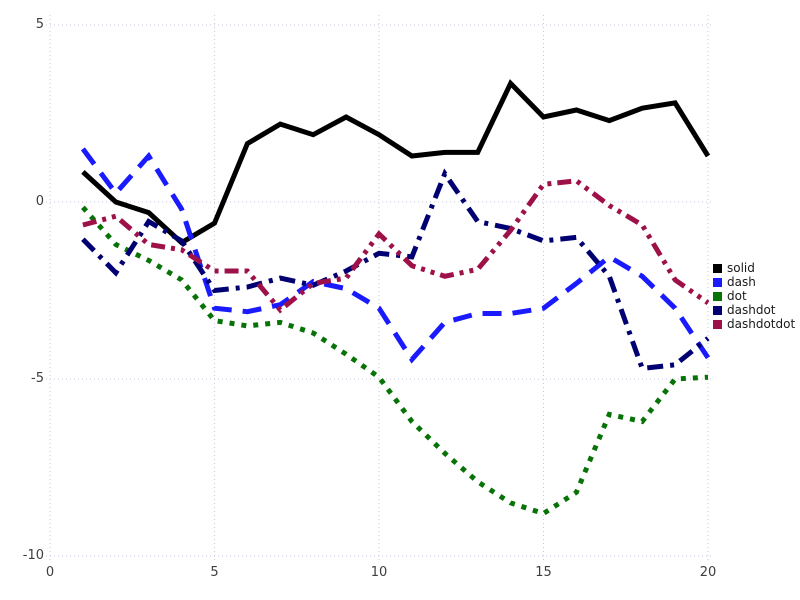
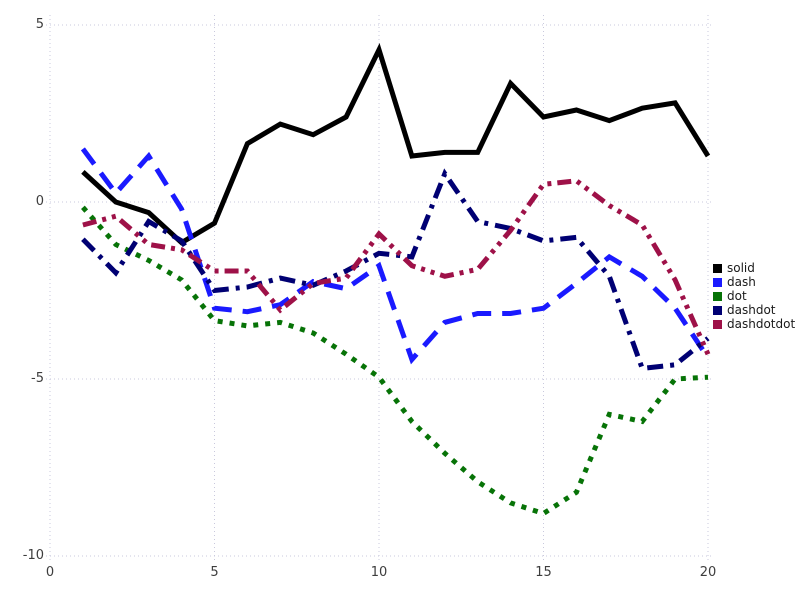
solid/10: 1.9 -> 4.3
dash/10: -3.0 -> -1.8
dashdotdot/20: -2.9 -> -4.3
